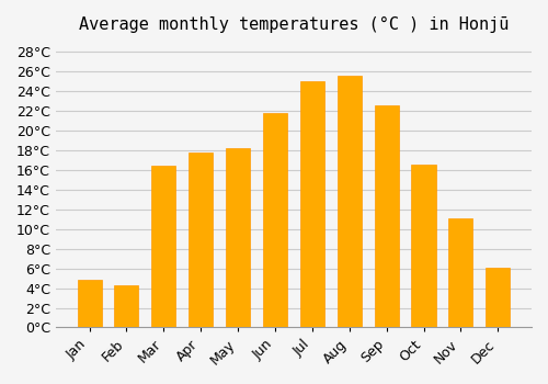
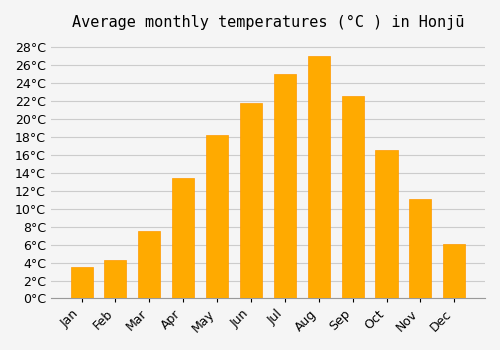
Jan: 4.8°C -> 3.5°C
Mar: 16.4°C -> 7.5°C
Apr: 17.8°C -> 13.4°C
Aug: 25.6°C -> 27.0°C
